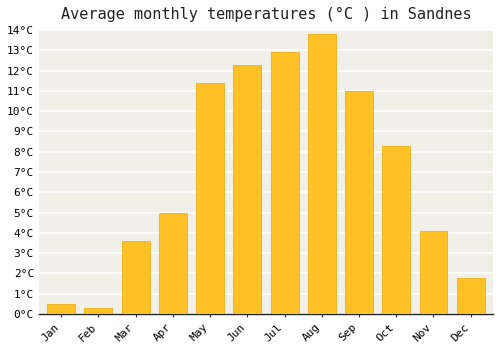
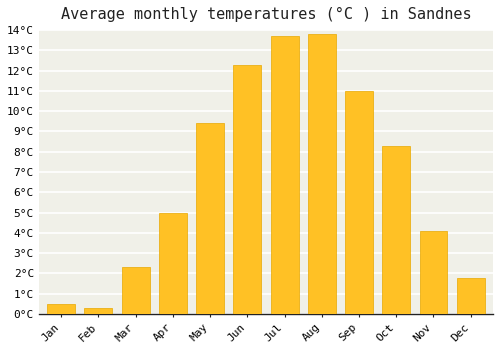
Mar: 3.6°C -> 2.3°C
May: 11.4°C -> 9.4°C
Jul: 12.9°C -> 13.7°C
